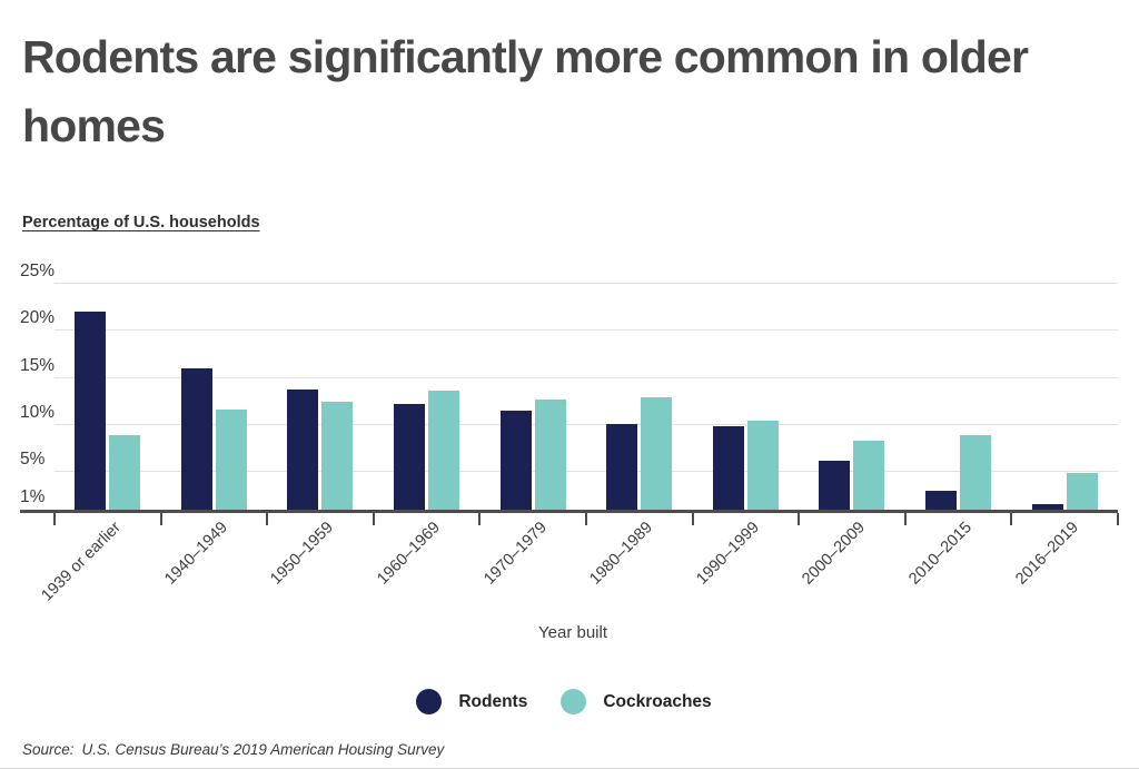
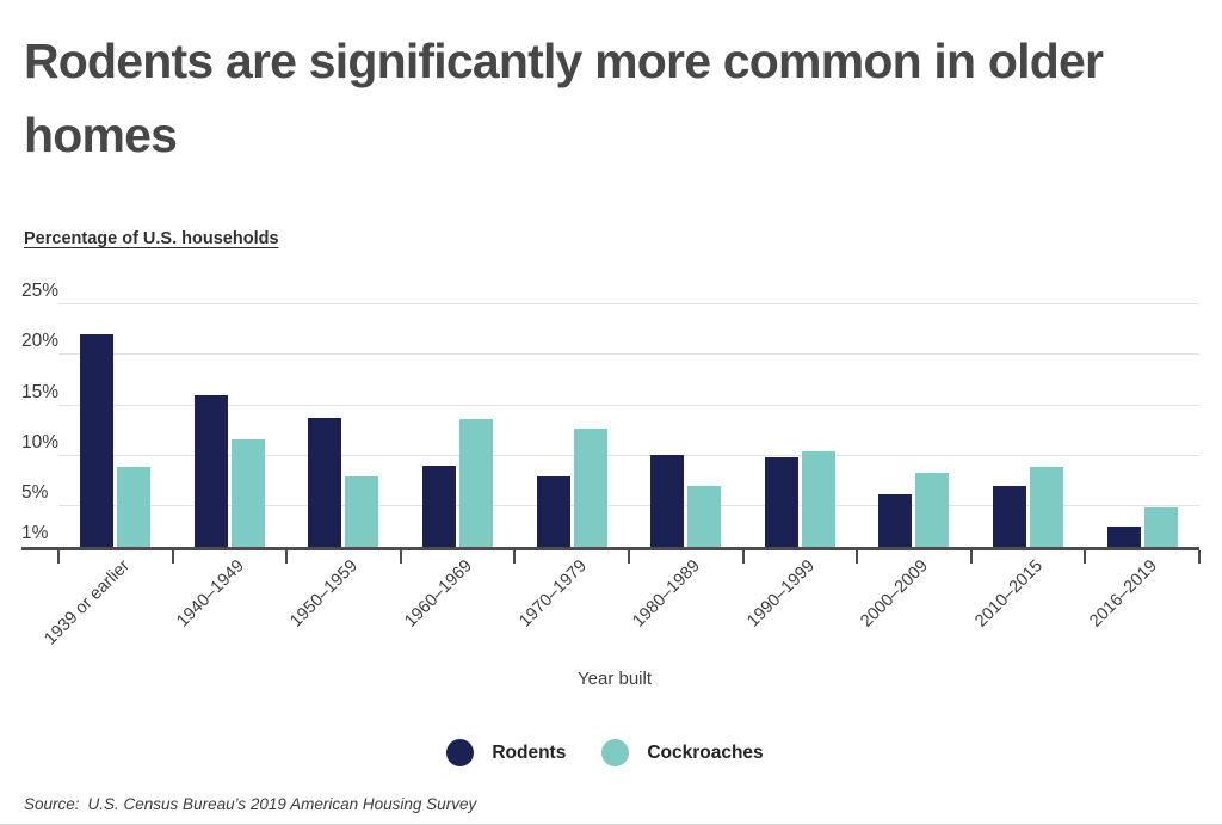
Cockroaches/1950–1959: 12% -> 8%
Rodents/1960–1969: 12% -> 9%
Rodents/1970–1979: 12% -> 8%
Cockroaches/1980–1989: 13% -> 7%
Rodents/2010–2015: 3% -> 7%
Rodents/2016–2019: 2% -> 3%
